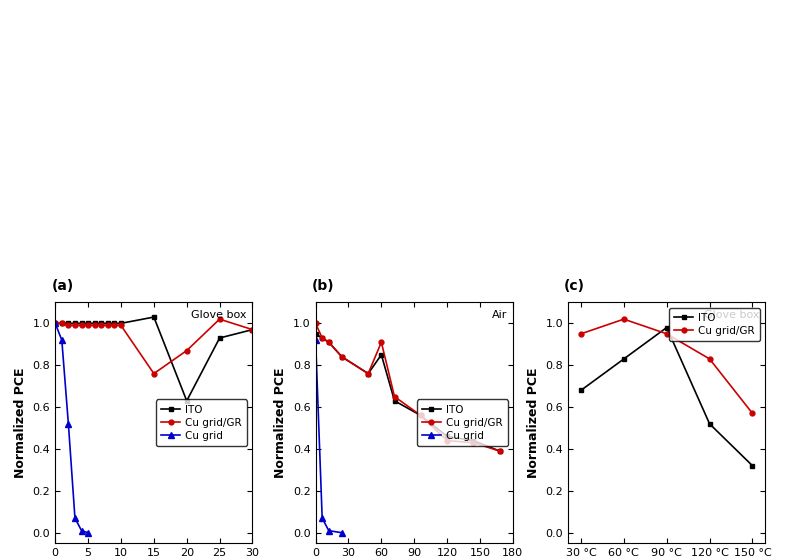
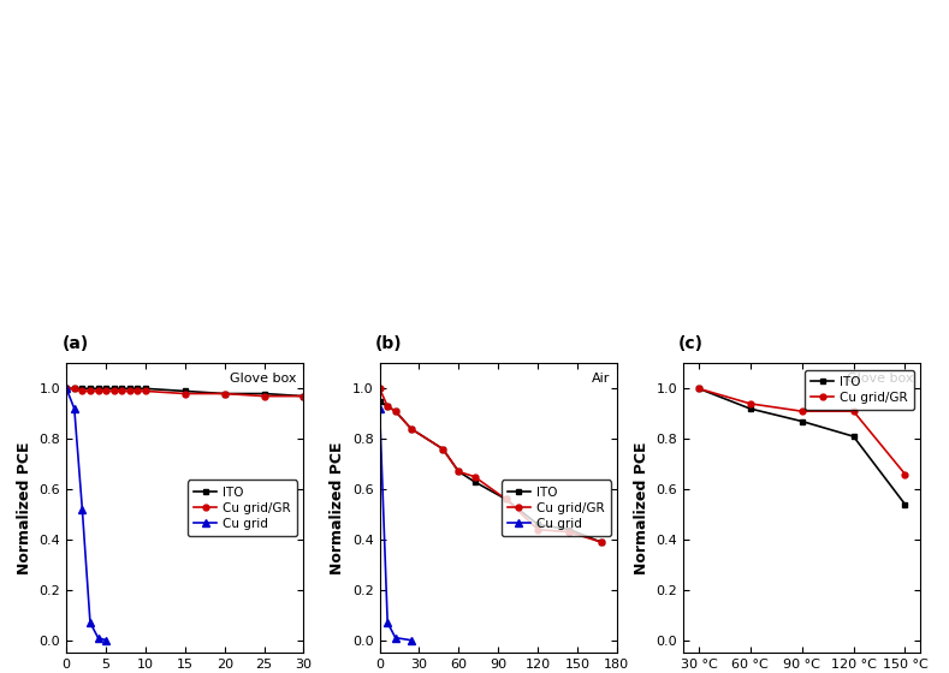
ITO/15: 1.03 -> 0.99
Cu grid/GR/15: 0.76 -> 0.98
ITO/20: 0.63 -> 0.98
Cu grid/GR/20: 0.87 -> 0.98
ITO/25: 0.93 -> 0.98
Cu grid/GR/25: 1.02 -> 0.97
ITO/60: 0.85 -> 0.67
Cu grid/GR/60: 0.91 -> 0.67
ITO/30 °C: 0.68 -> 1.00
Cu grid/GR/30 °C: 0.95 -> 1.00
ITO/60 °C: 0.83 -> 0.92
Cu grid/GR/60 °C: 1.02 -> 0.94
ITO/90 °C: 0.98 -> 0.87
Cu grid/GR/90 °C: 0.95 -> 0.91
ITO/120 °C: 0.52 -> 0.81
Cu grid/GR/120 °C: 0.83 -> 0.91
ITO/150 °C: 0.32 -> 0.54
Cu grid/GR/150 °C: 0.57 -> 0.66
